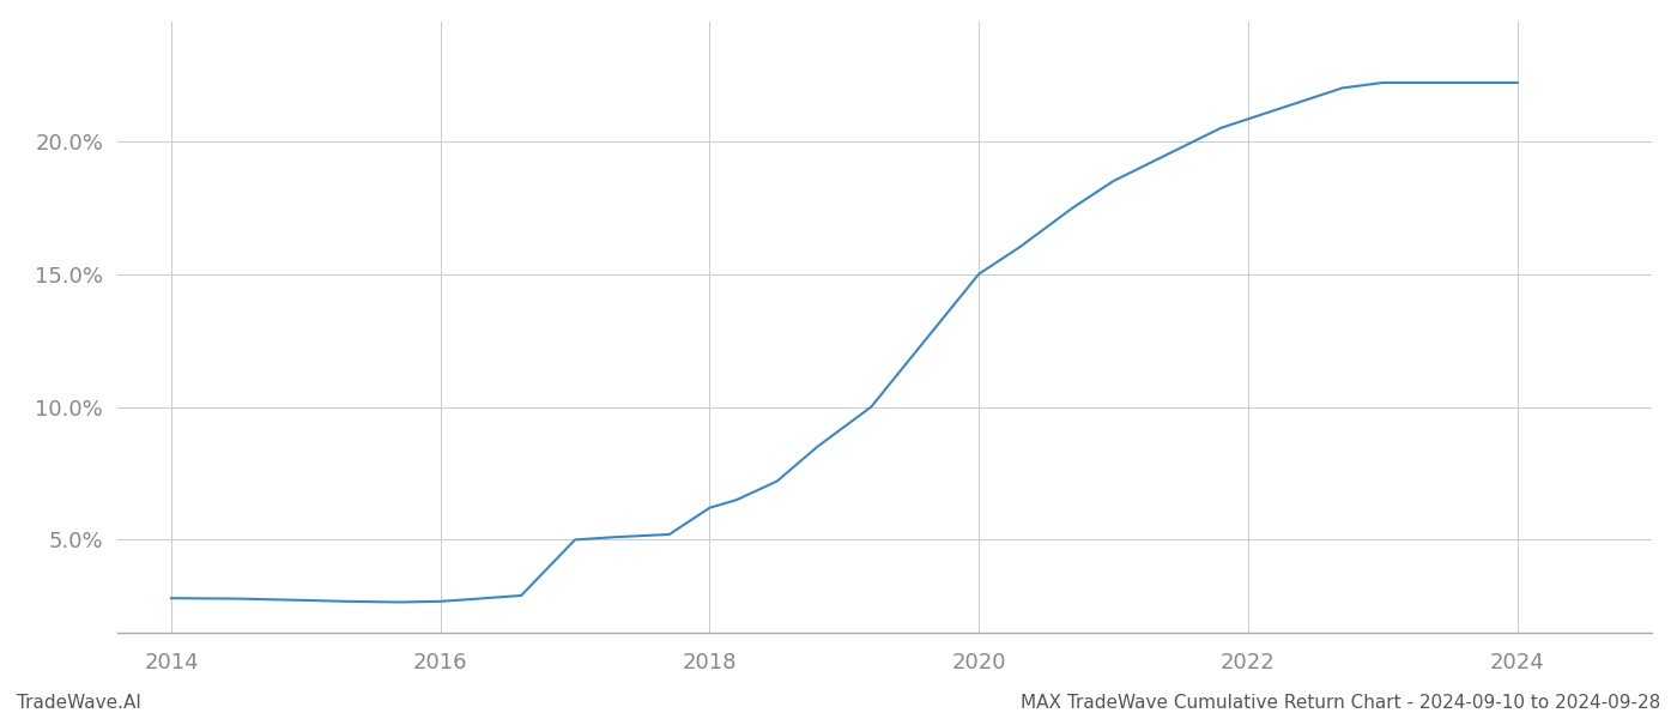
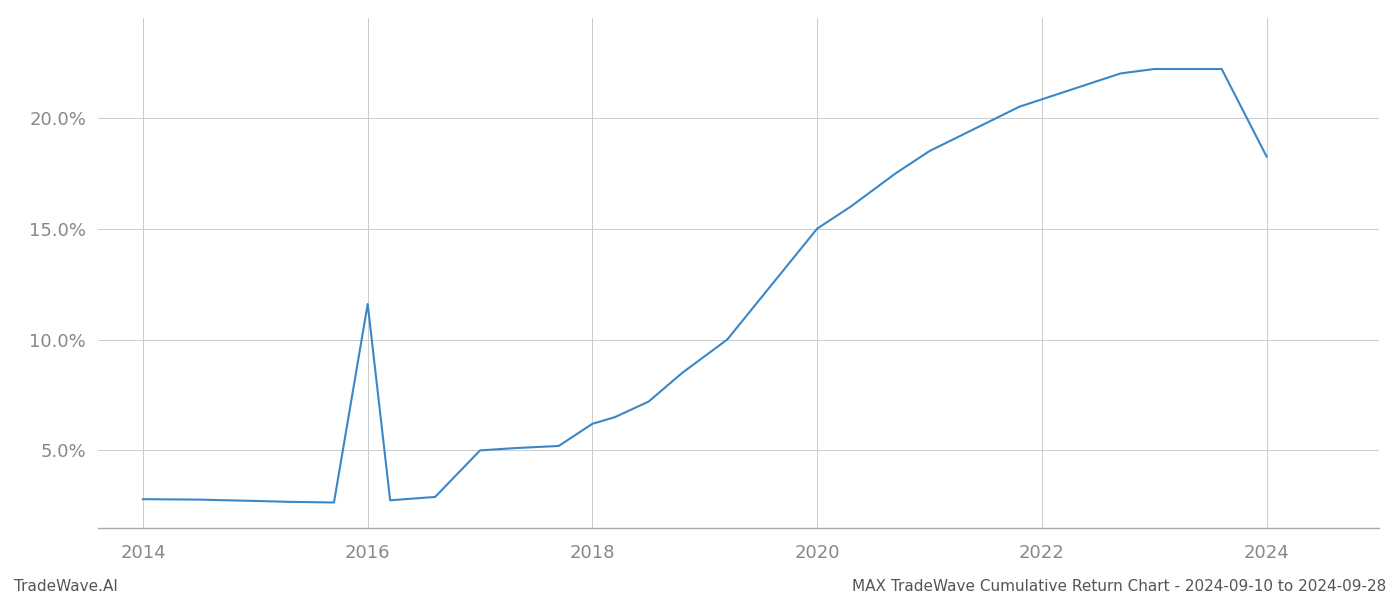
2016: 2.68% -> 11.60%
2024: 22.20% -> 18.25%
